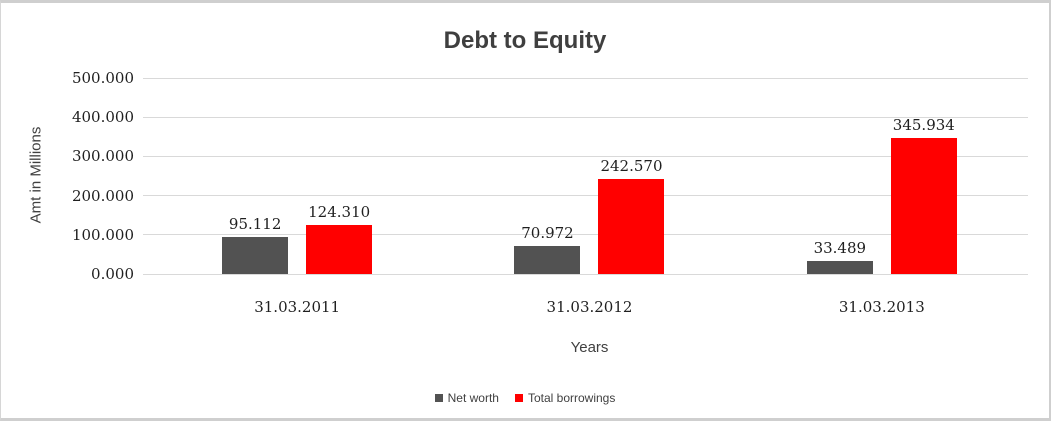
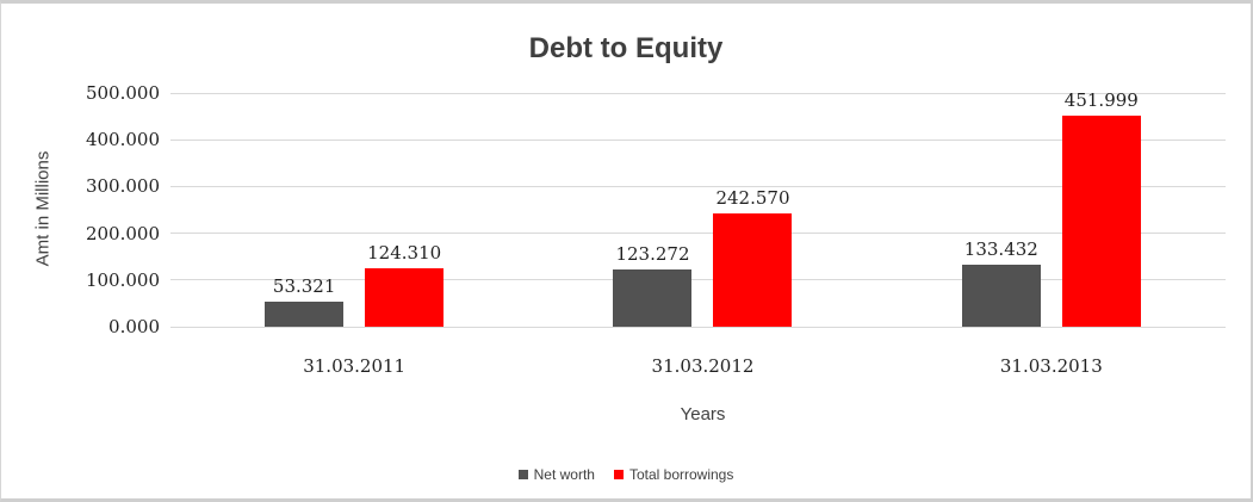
Net worth/31.03.2011: 95.112 -> 53.321
Net worth/31.03.2012: 70.972 -> 123.272
Net worth/31.03.2013: 33.489 -> 133.432
Total borrowings/31.03.2013: 345.934 -> 451.999
